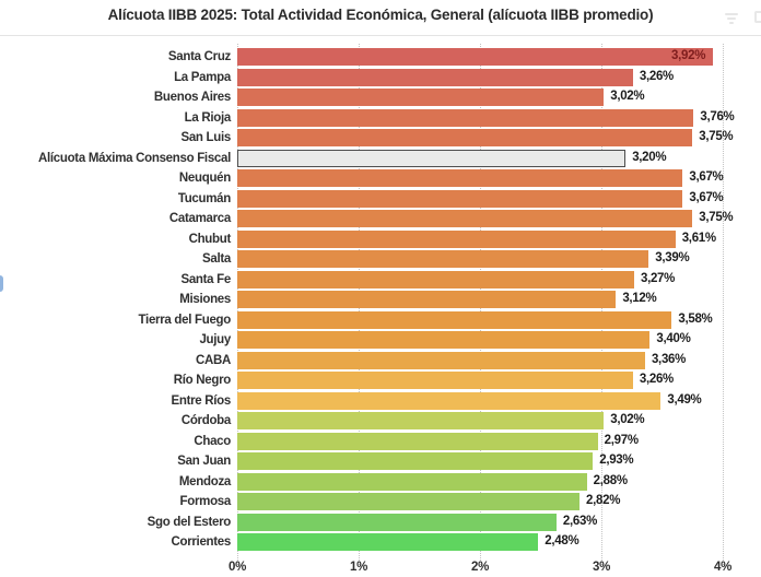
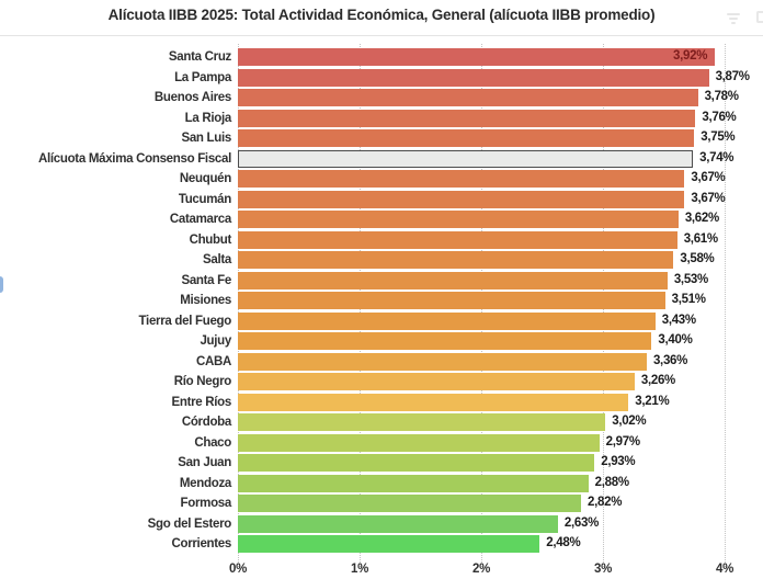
La Pampa: 3,26% -> 3,87%
Buenos Aires: 3,02% -> 3,78%
Alícuota Máxima Consenso Fiscal: 3,20% -> 3,74%
Catamarca: 3,75% -> 3,62%
Salta: 3,39% -> 3,58%
Santa Fe: 3,27% -> 3,53%
Misiones: 3,12% -> 3,51%
Tierra del Fuego: 3,58% -> 3,43%
Entre Ríos: 3,49% -> 3,21%
